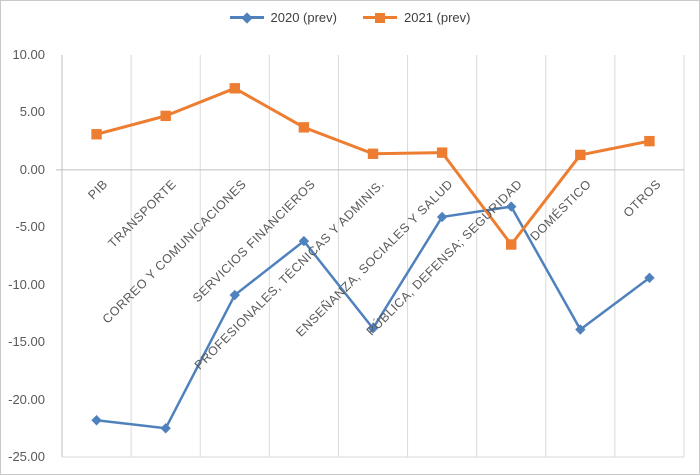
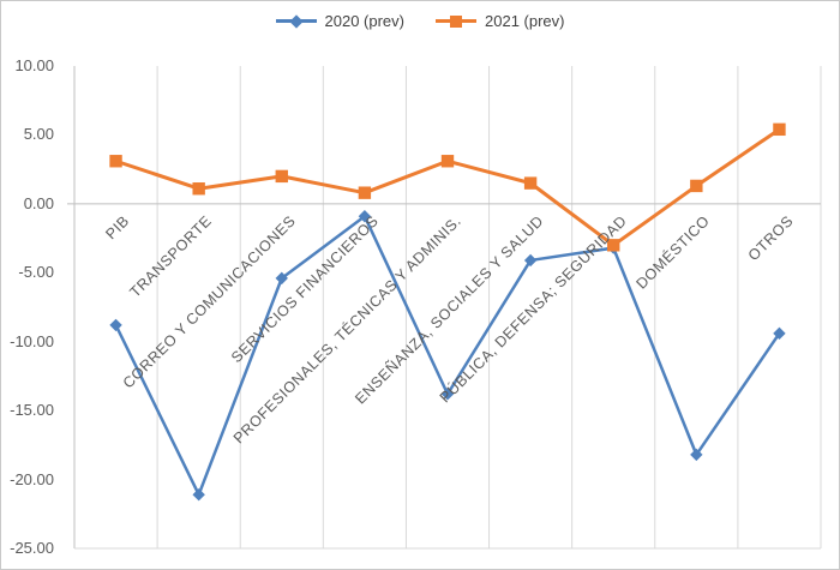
2020 (prev)/PIB: -21.8 -> -8.8
2020 (prev)/TRANSPORTE: -22.5 -> -21.1
2021 (prev)/TRANSPORTE: 4.7 -> 1.1
2020 (prev)/CORREO Y COMUNICACIONES: -10.9 -> -5.4
2021 (prev)/CORREO Y COMUNICACIONES: 7.1 -> 2.0
2020 (prev)/SERVICIOS FINANCIEROS: -6.2 -> -0.9
2021 (prev)/SERVICIOS FINANCIEROS: 3.7 -> 0.8
2021 (prev)/PROFESIONALES, TÉCNICAS Y ADMINIS.: 1.4 -> 3.1
2021 (prev)/PÚBLICA, DEFENSA; SEGURIDAD: -6.5 -> -3.0
2020 (prev)/DOMÉSTICO: -13.9 -> -18.2
2021 (prev)/OTROS: 2.5 -> 5.4
